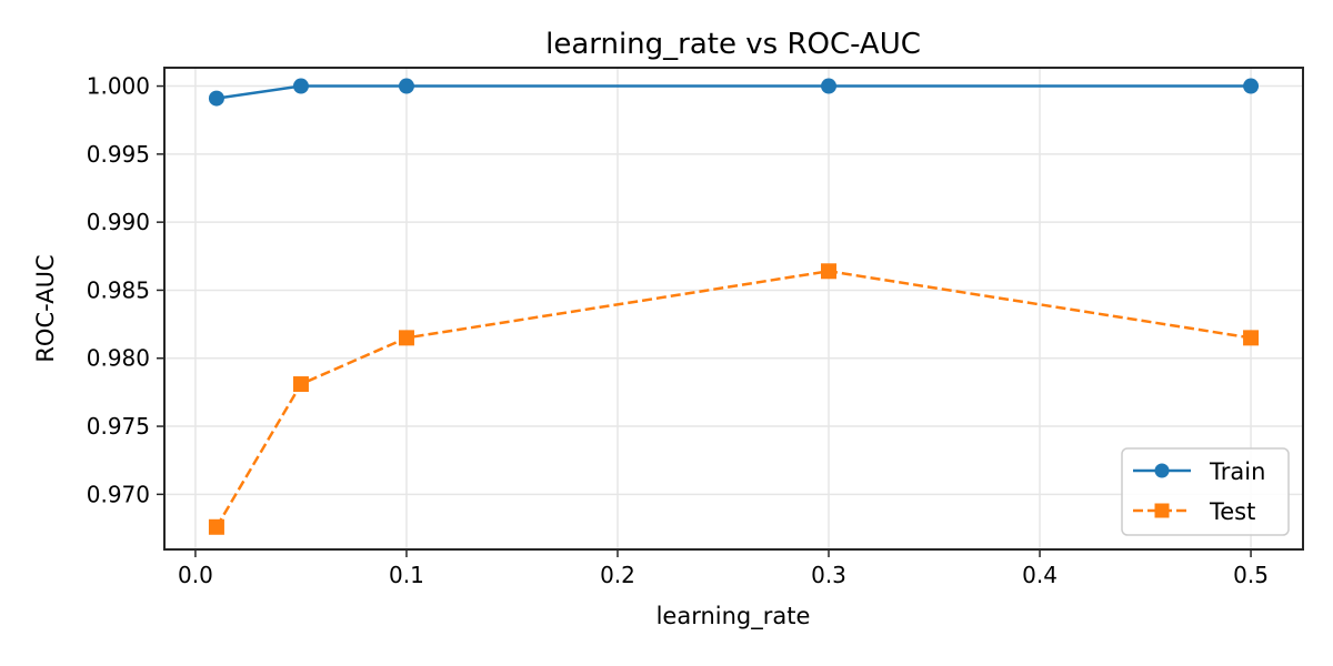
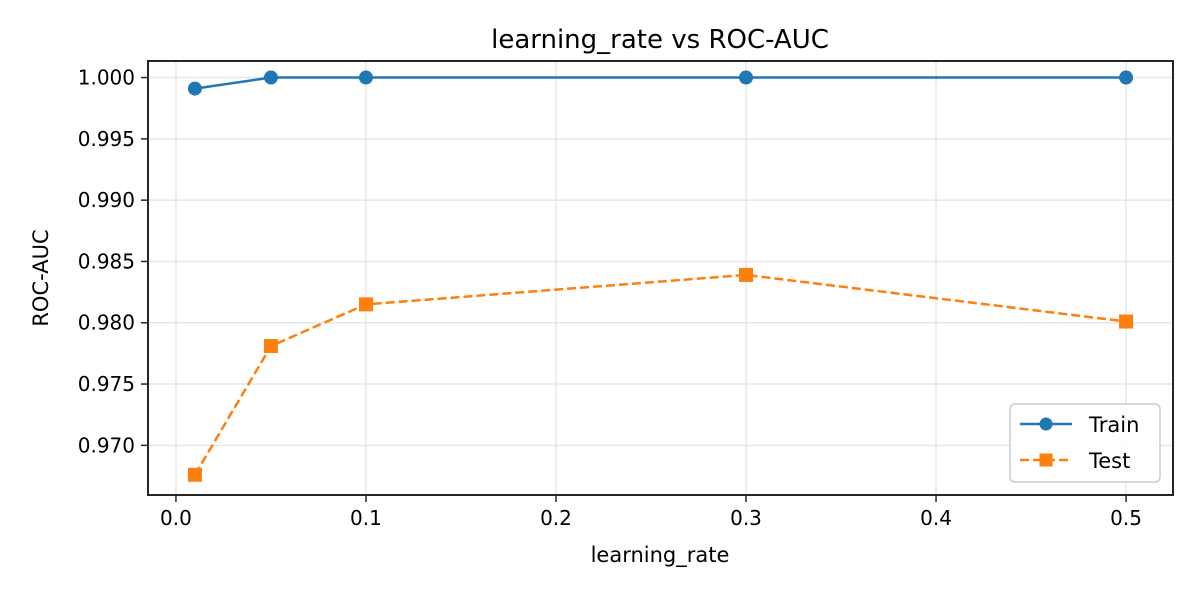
Test/0.3: 0.9864 -> 0.9839
Test/0.5: 0.9815 -> 0.9801
